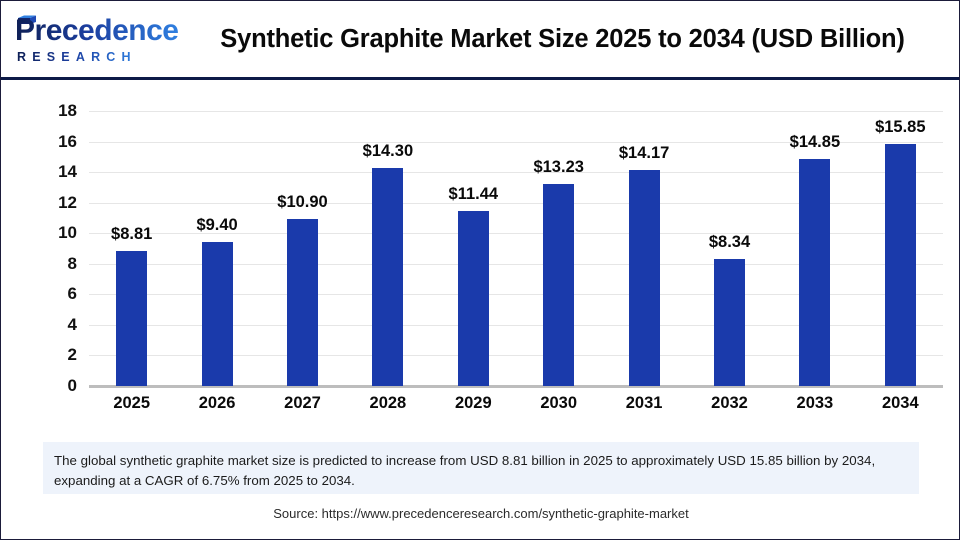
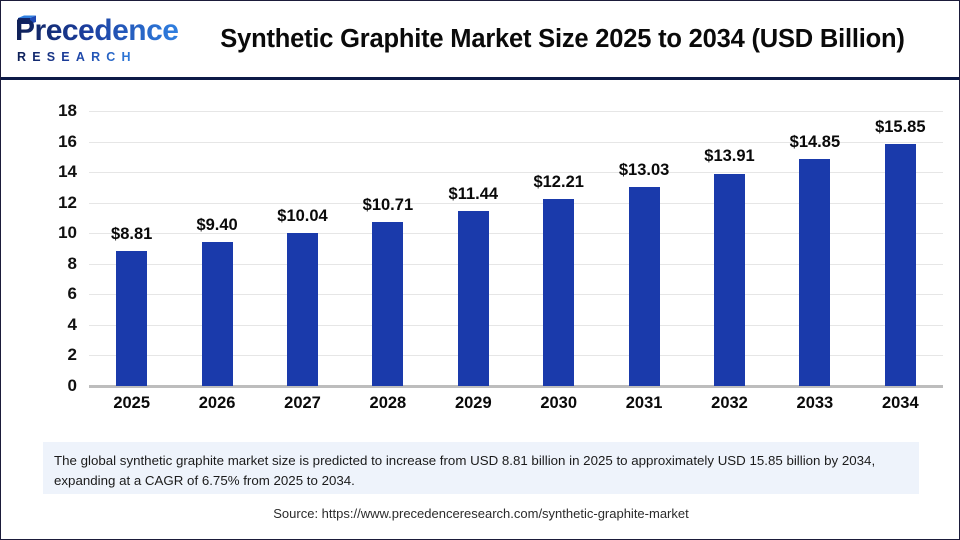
2027: $10.90 -> $10.04
2028: $14.30 -> $10.71
2030: $13.23 -> $12.21
2031: $14.17 -> $13.03
2032: $8.34 -> $13.91
